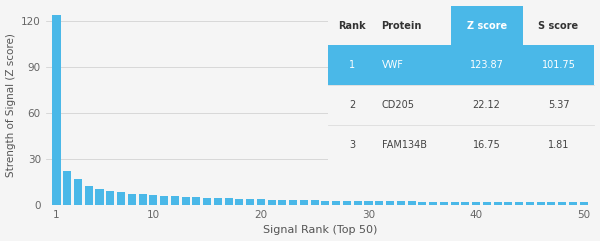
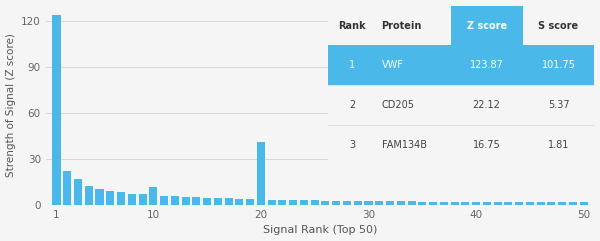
10: 6 -> 12
20: 4 -> 41
